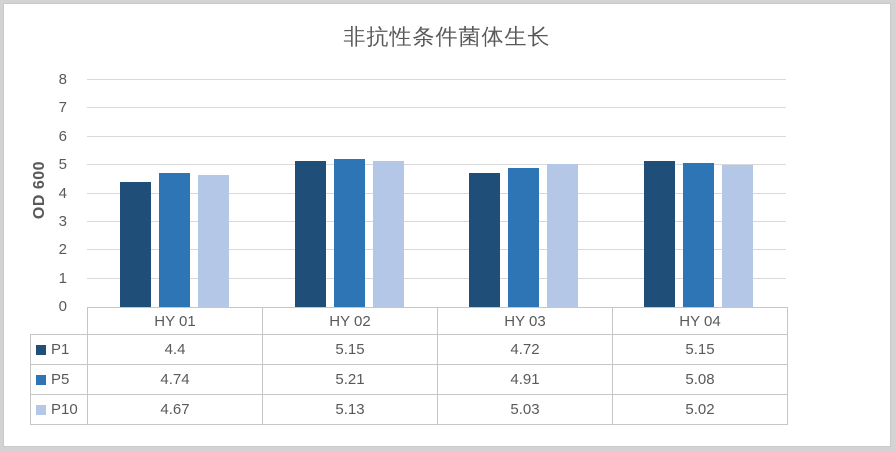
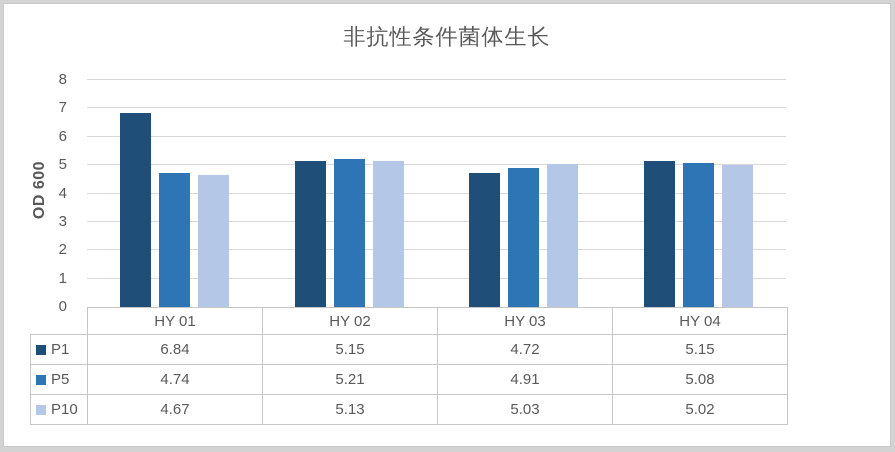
P1/HY 01: 4.4 -> 6.84
